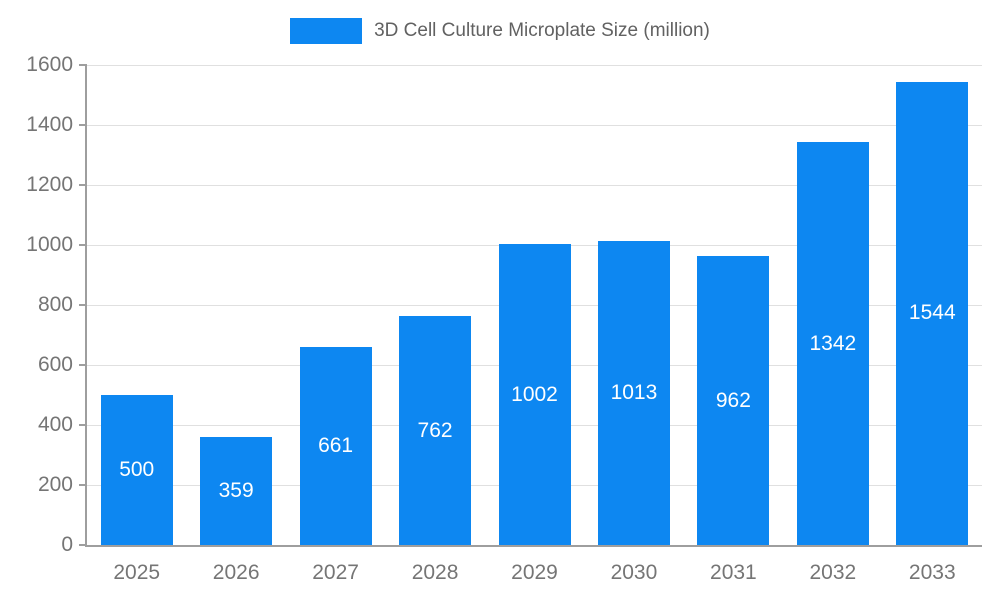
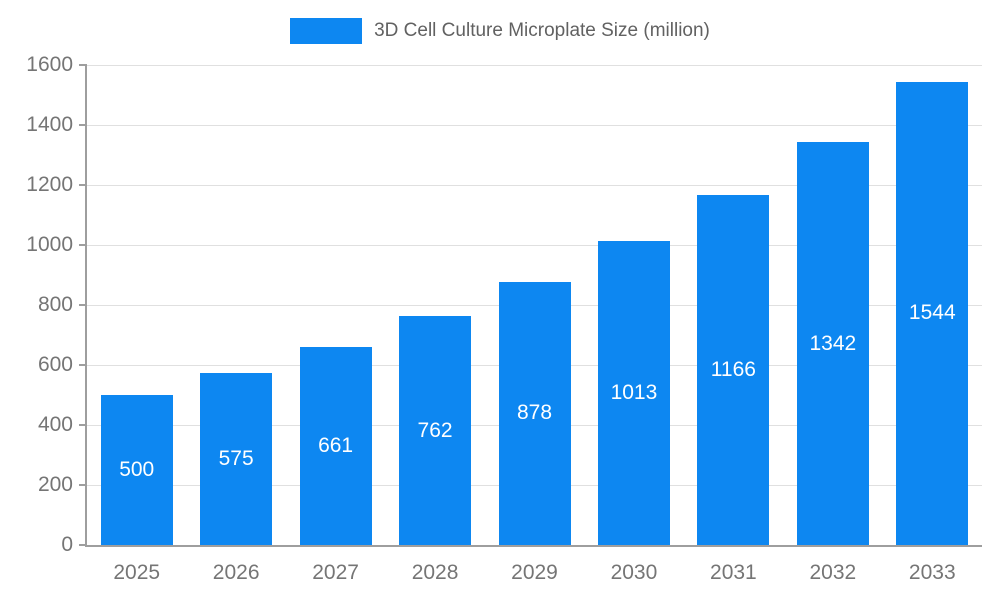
2026: 359 -> 575
2029: 1002 -> 878
2031: 962 -> 1166
